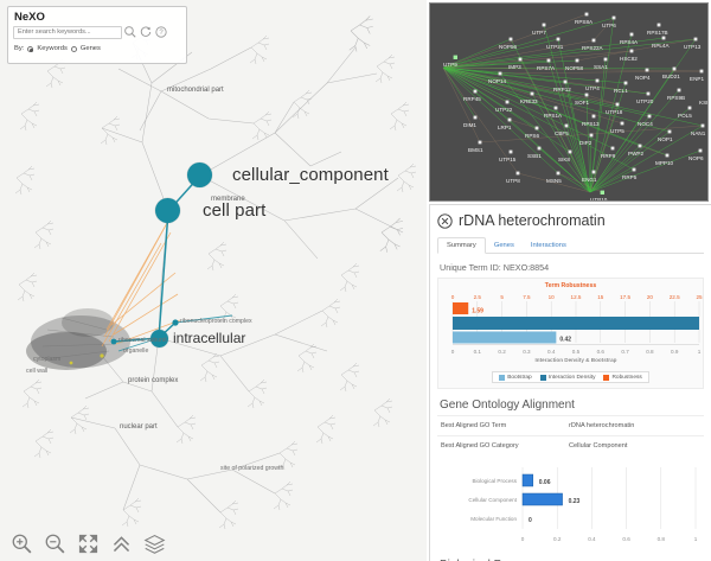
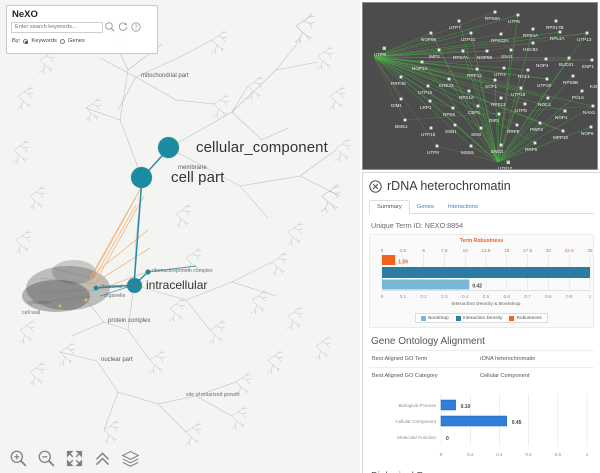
Gene Ontology Alignment/Biological Process: 0.06 -> 0.10
Gene Ontology Alignment/Cellular Component: 0.23 -> 0.45
